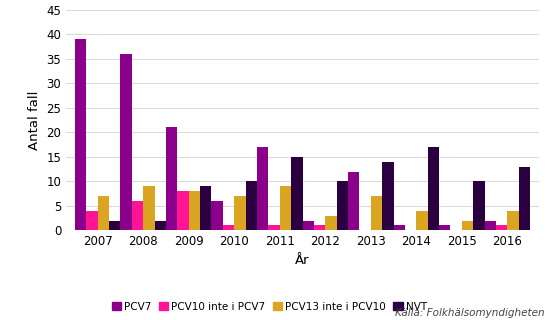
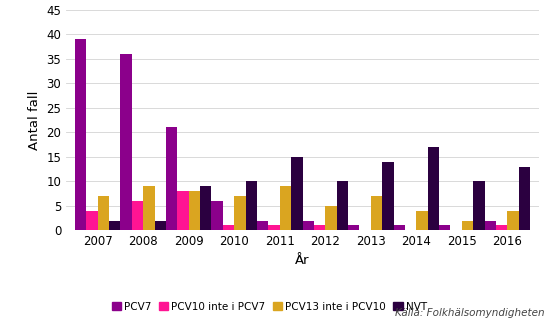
PCV7/2011: 17 -> 2
PCV13 inte i PCV10/2012: 3 -> 5
PCV7/2013: 12 -> 1
